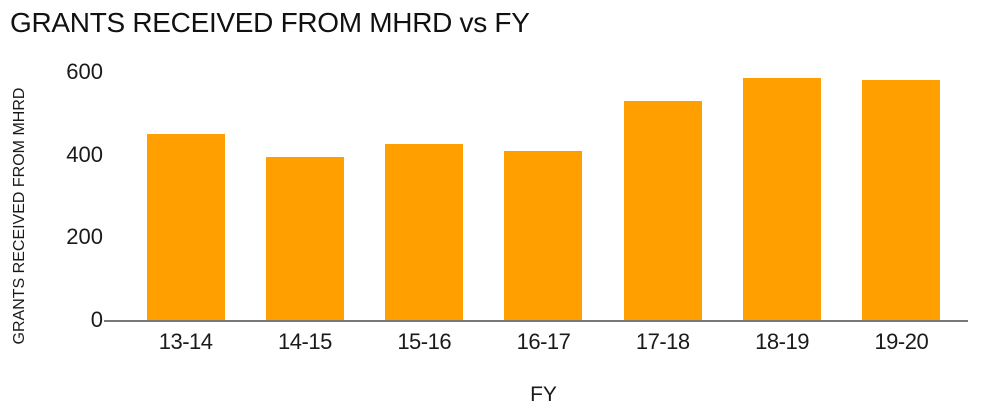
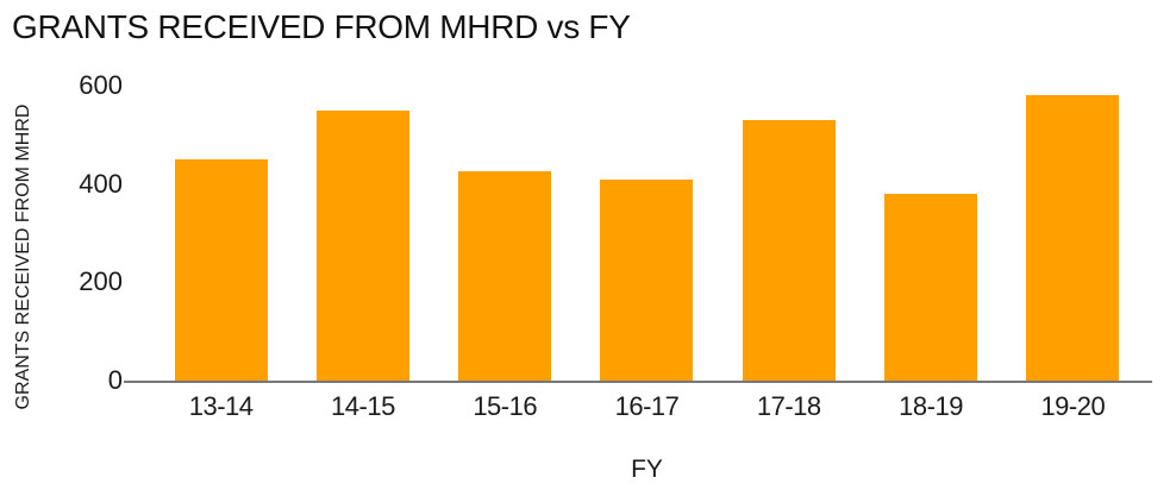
14-15: 400 -> 550
18-19: 580 -> 380
